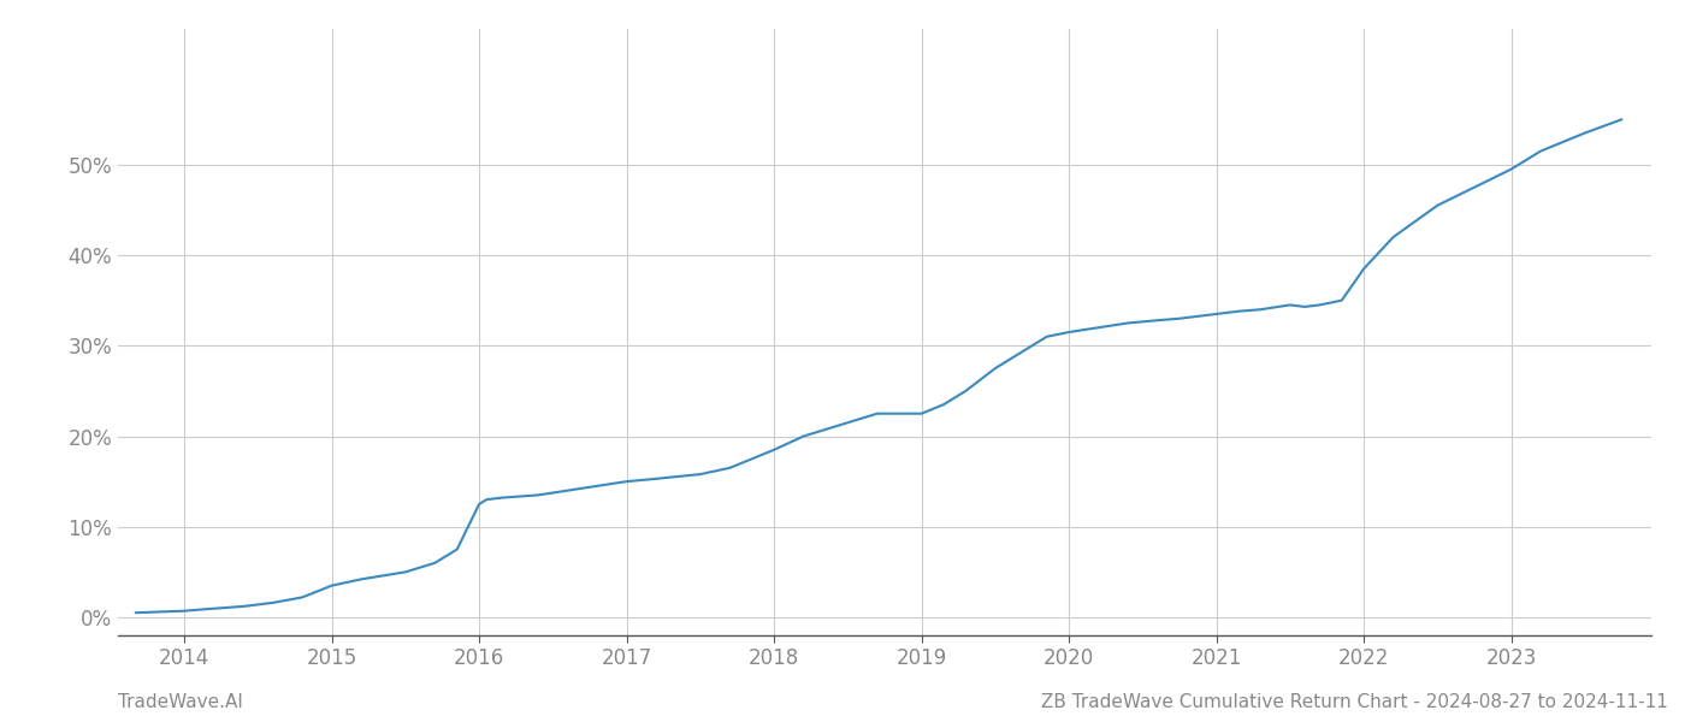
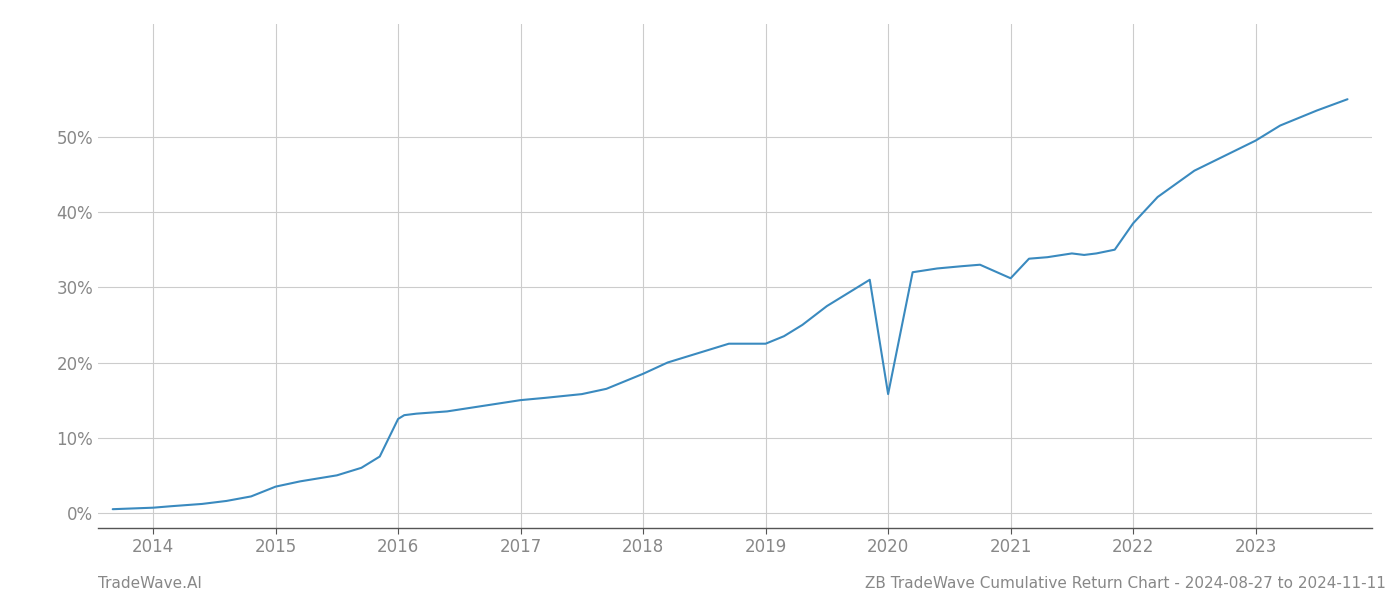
2020: 31.5% -> 15.8%
2021: 33.5% -> 31.2%
